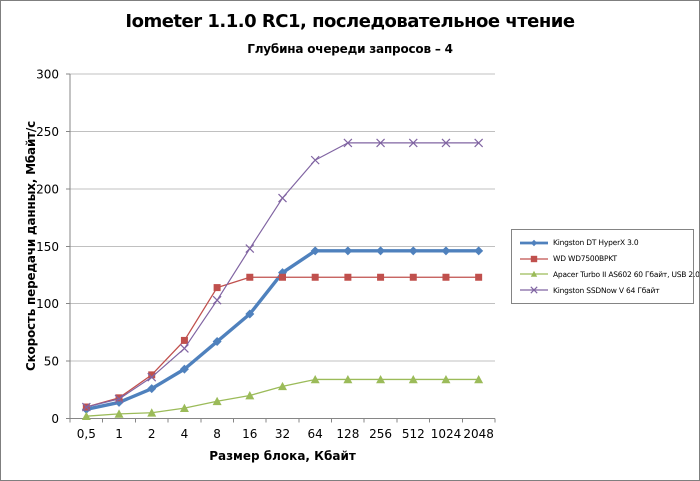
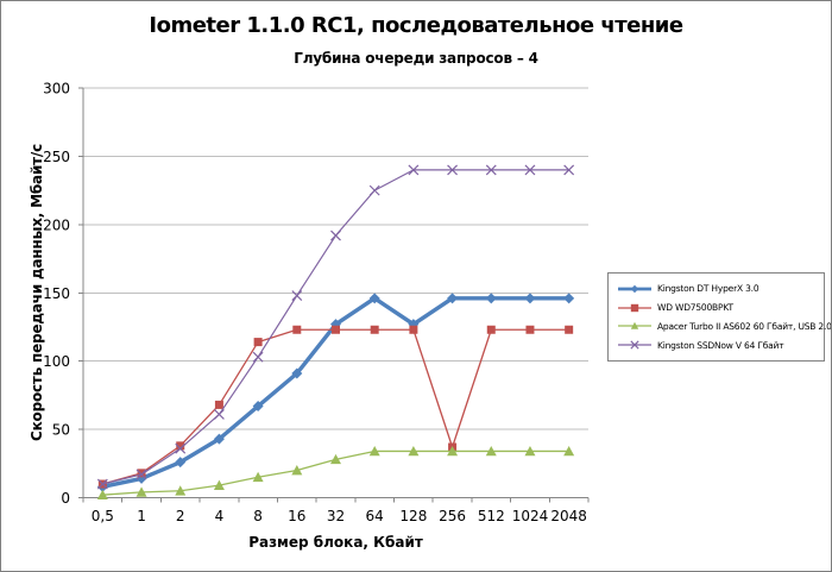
Kingston DT HyperX 3.0/128: 146 -> 127
WD WD7500BPKT/256: 123 -> 37
